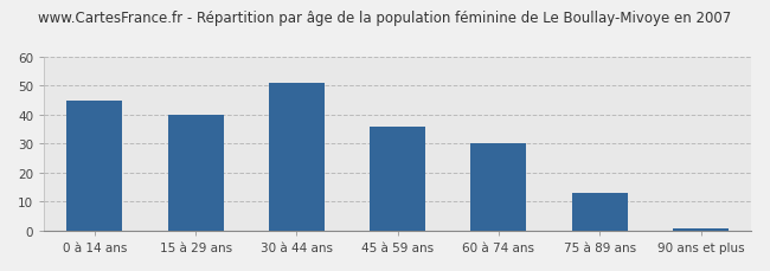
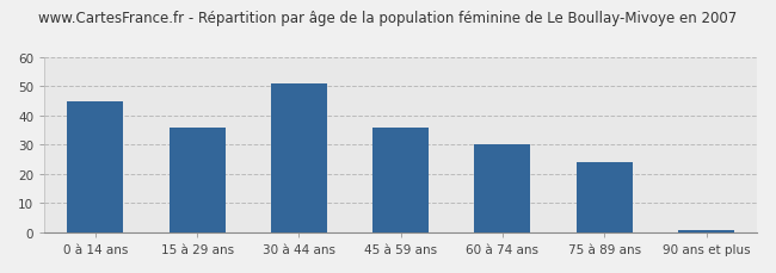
15 à 29 ans: 40 -> 36
75 à 89 ans: 13 -> 24
